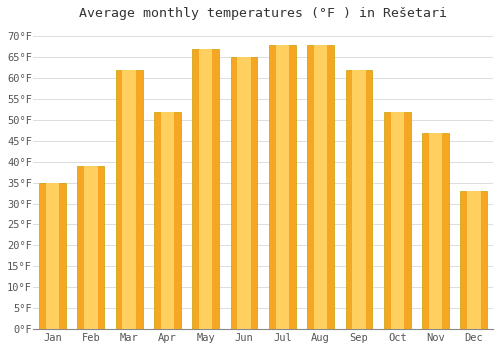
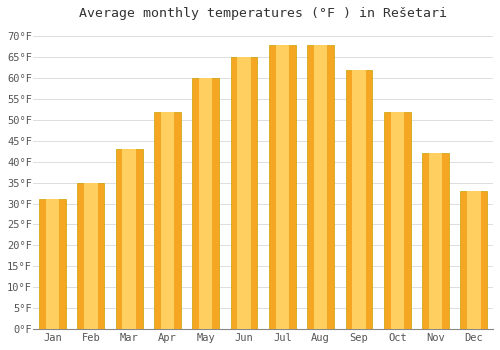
Jan: 35°F -> 31°F
Feb: 39°F -> 35°F
Mar: 62°F -> 43°F
May: 67°F -> 60°F
Nov: 47°F -> 42°F
